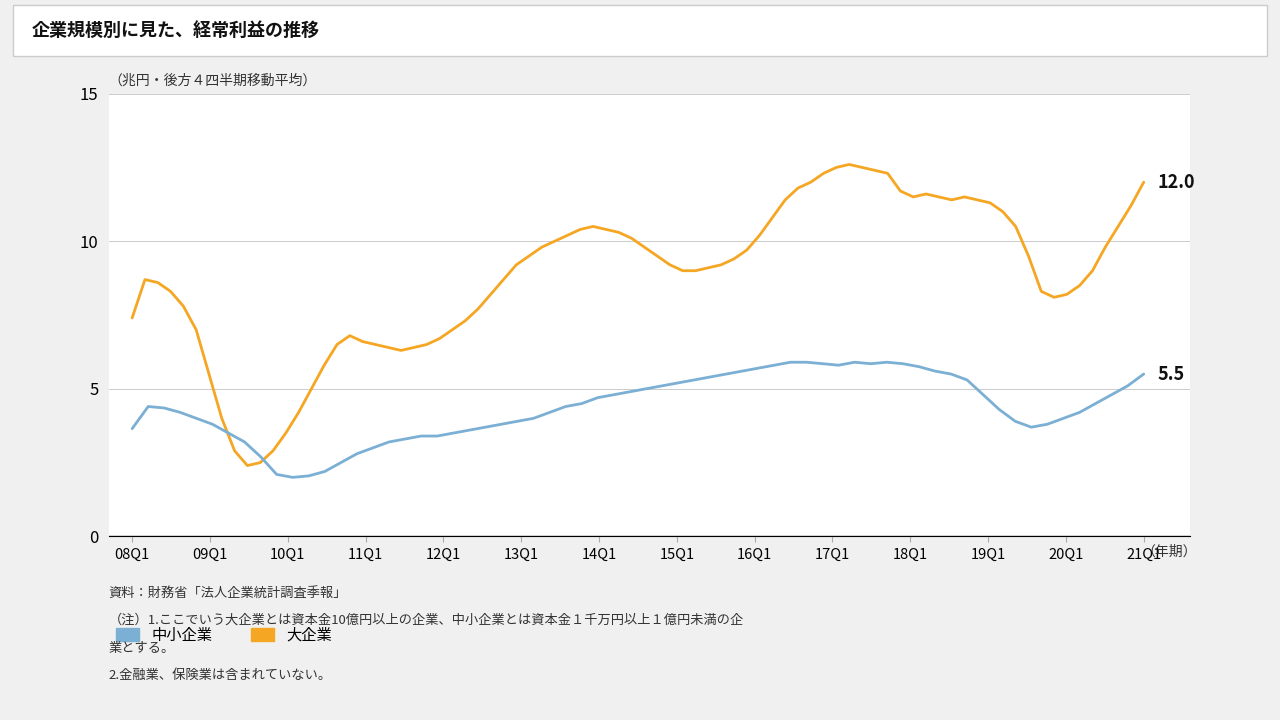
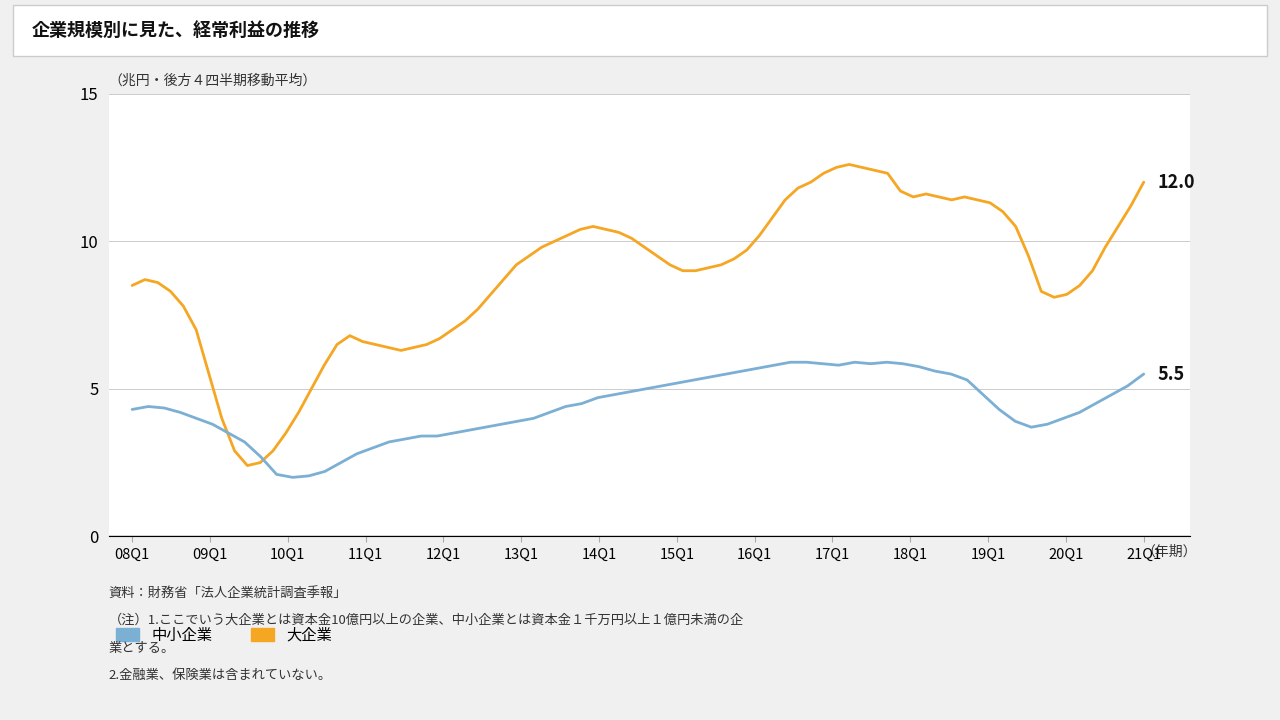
中小企業/08Q1: 3.65 -> 4.30
大企業/08Q1: 7.4 -> 8.5
